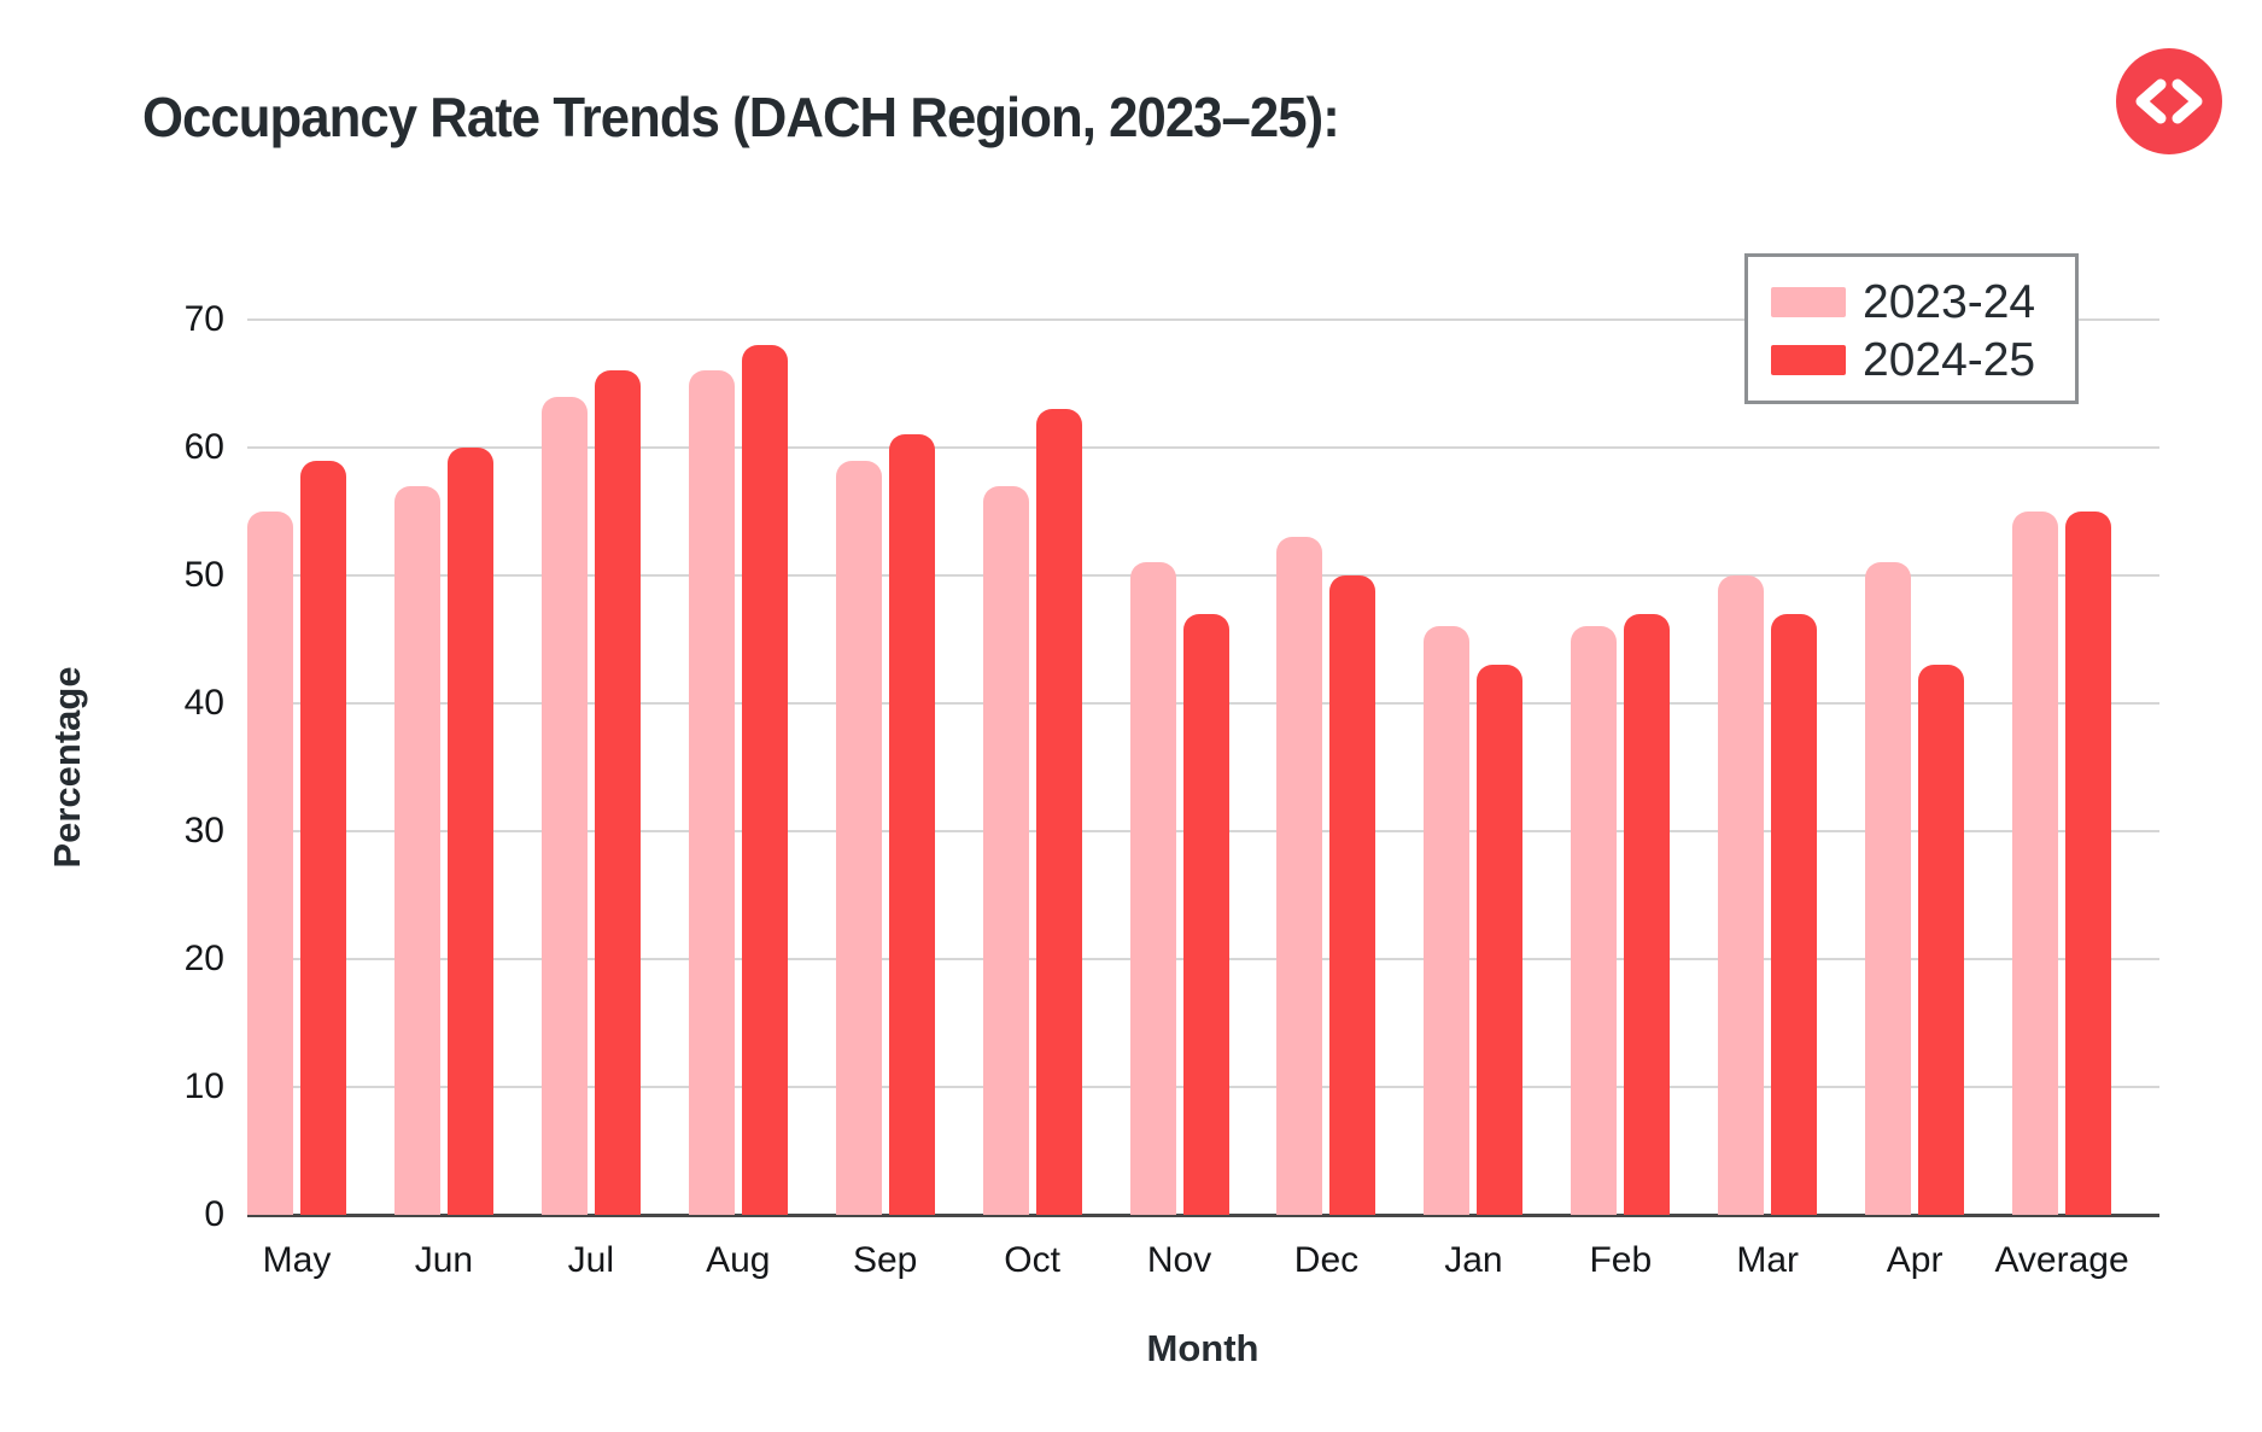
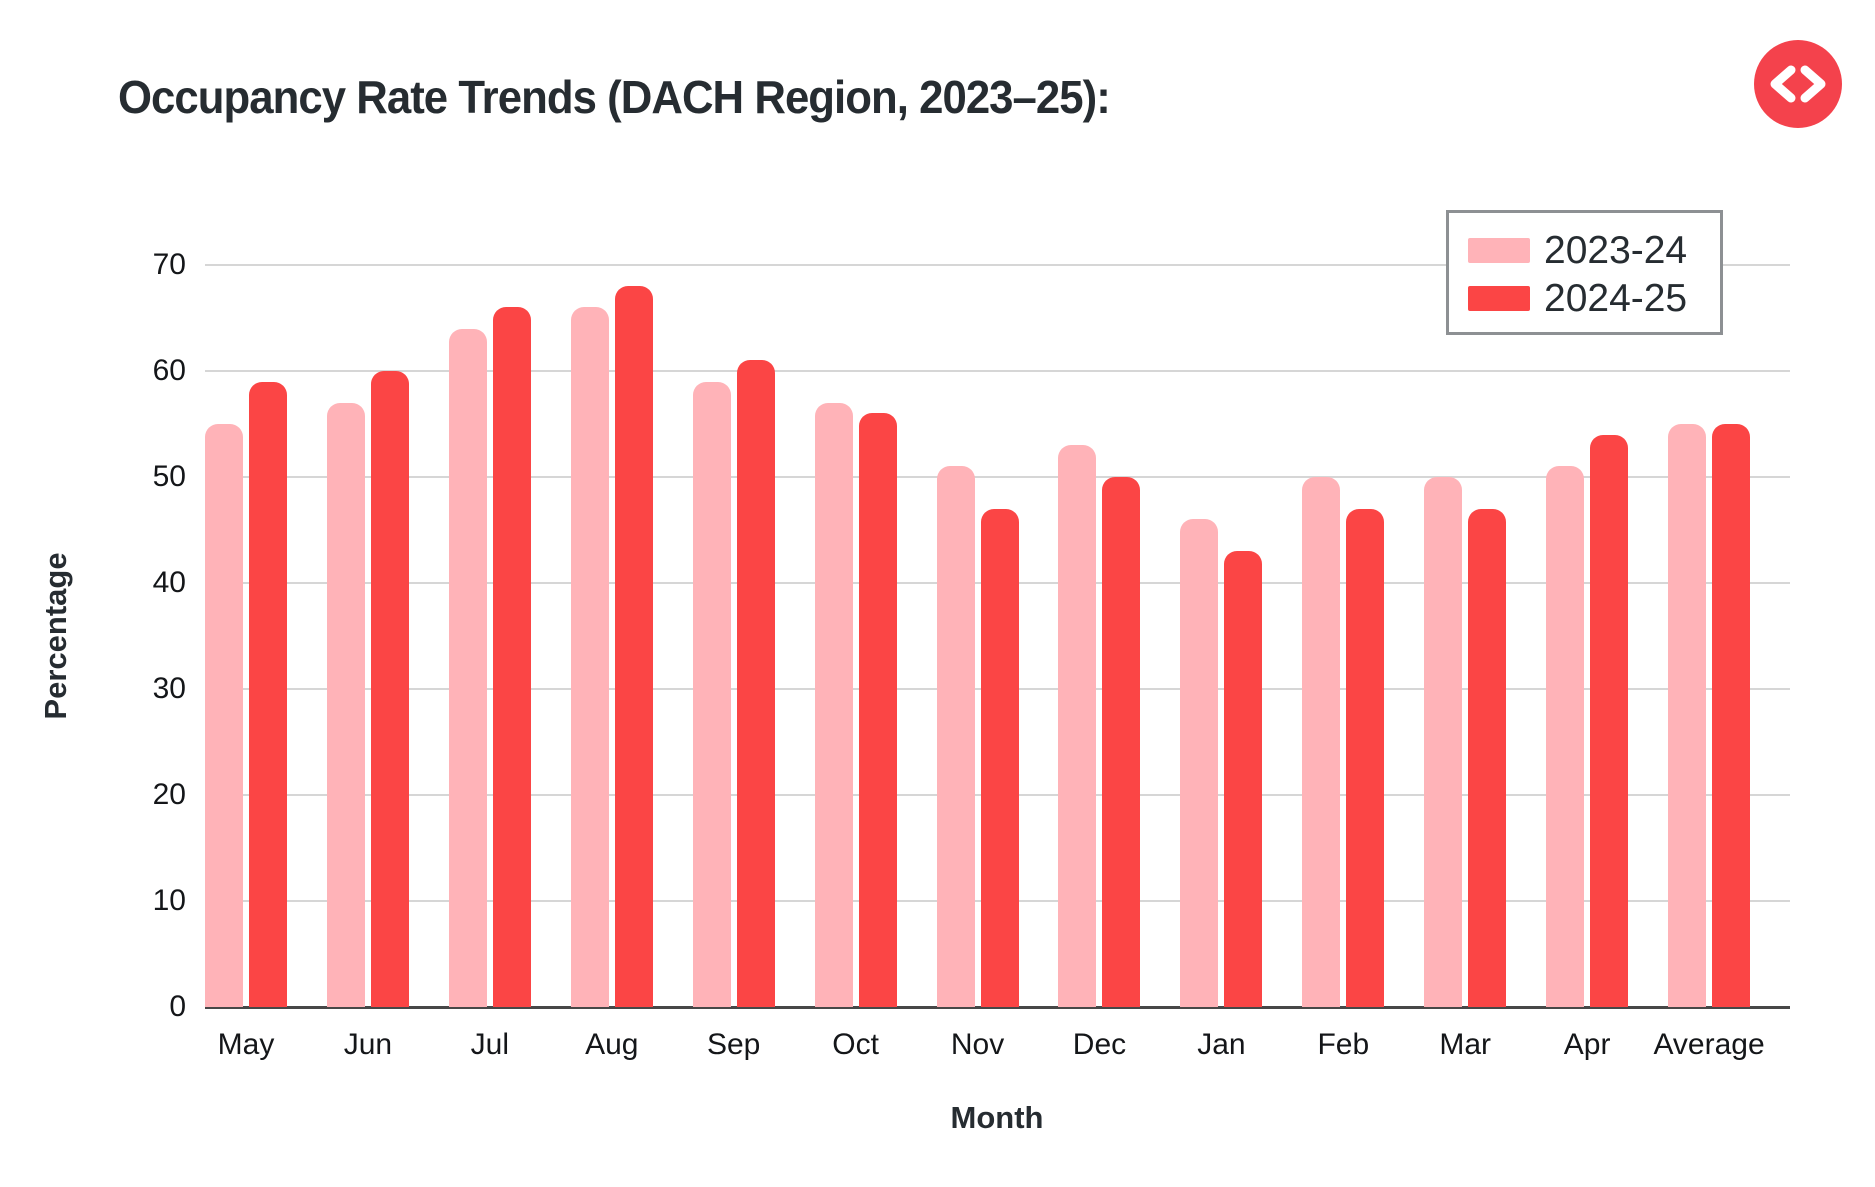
2024-25/Oct: 63 -> 56
2023-24/Feb: 46 -> 50
2024-25/Apr: 43 -> 54
